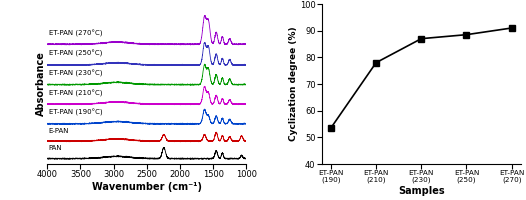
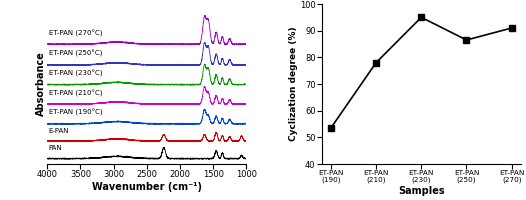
ET-PAN (230): 87.0 -> 95.0
ET-PAN (250): 88.5 -> 86.5
